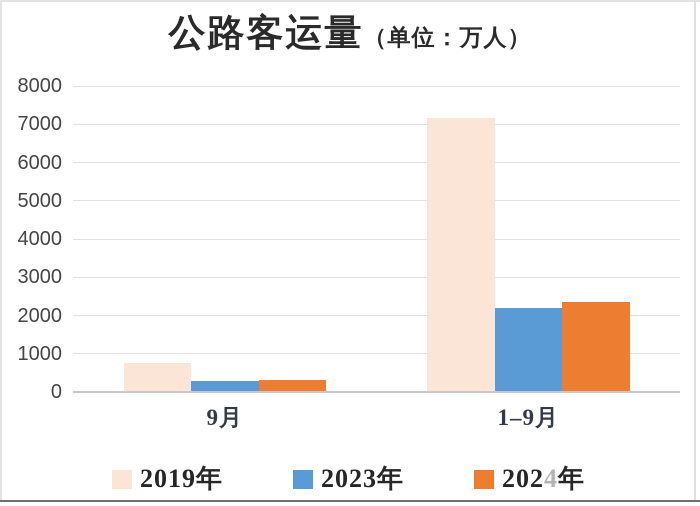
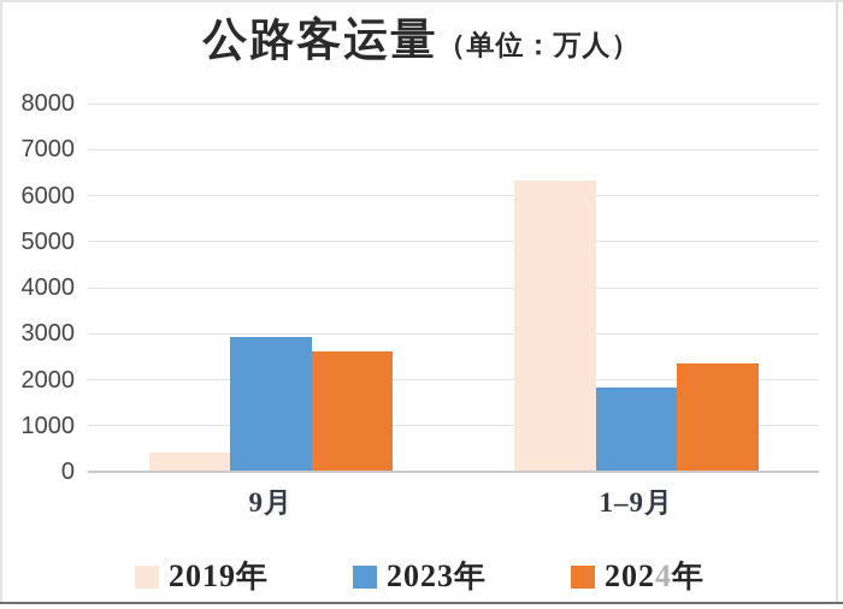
2019年/9月: 700 -> 400
2023年/9月: 200 -> 2900
2024年/9月: 300 -> 2600
2019年/1–9月: 7200 -> 6300
2023年/1–9月: 2200 -> 1800
